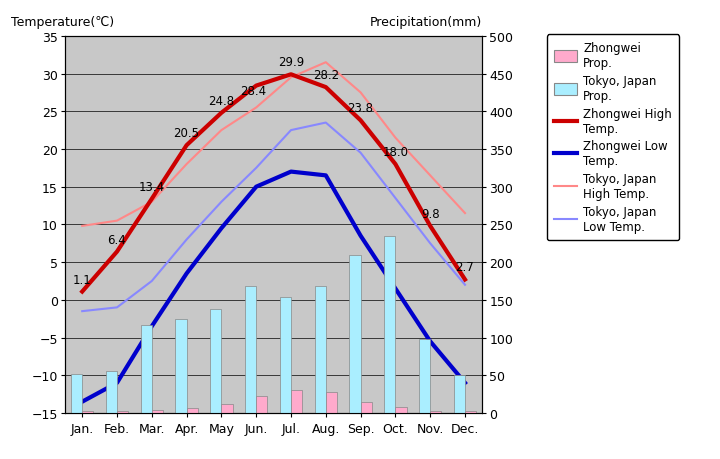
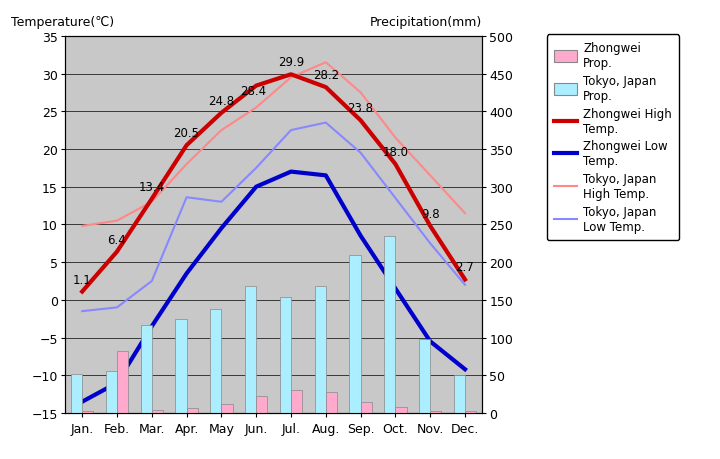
Zhongwei Prop./Feb.: 2 -> 82
Tokyo, Japan Low Temp./Apr.: 8.0 -> 13.6
Zhongwei Low Temp./Dec.: -11.0 -> -9.2
